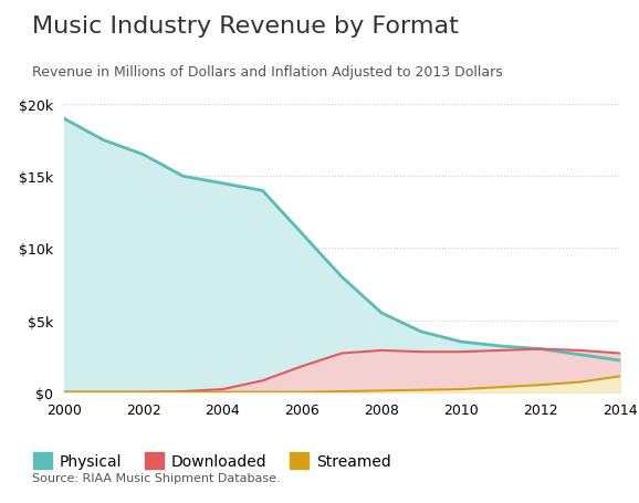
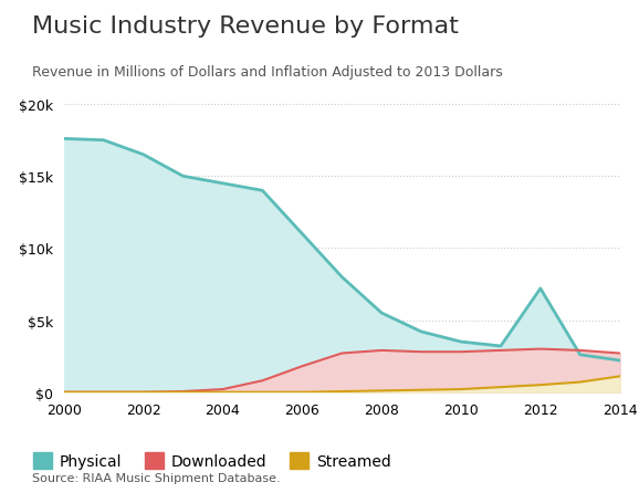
Physical/2000: $19.0k -> $17.6k
Physical/2012: $3.0k -> $7.2k
